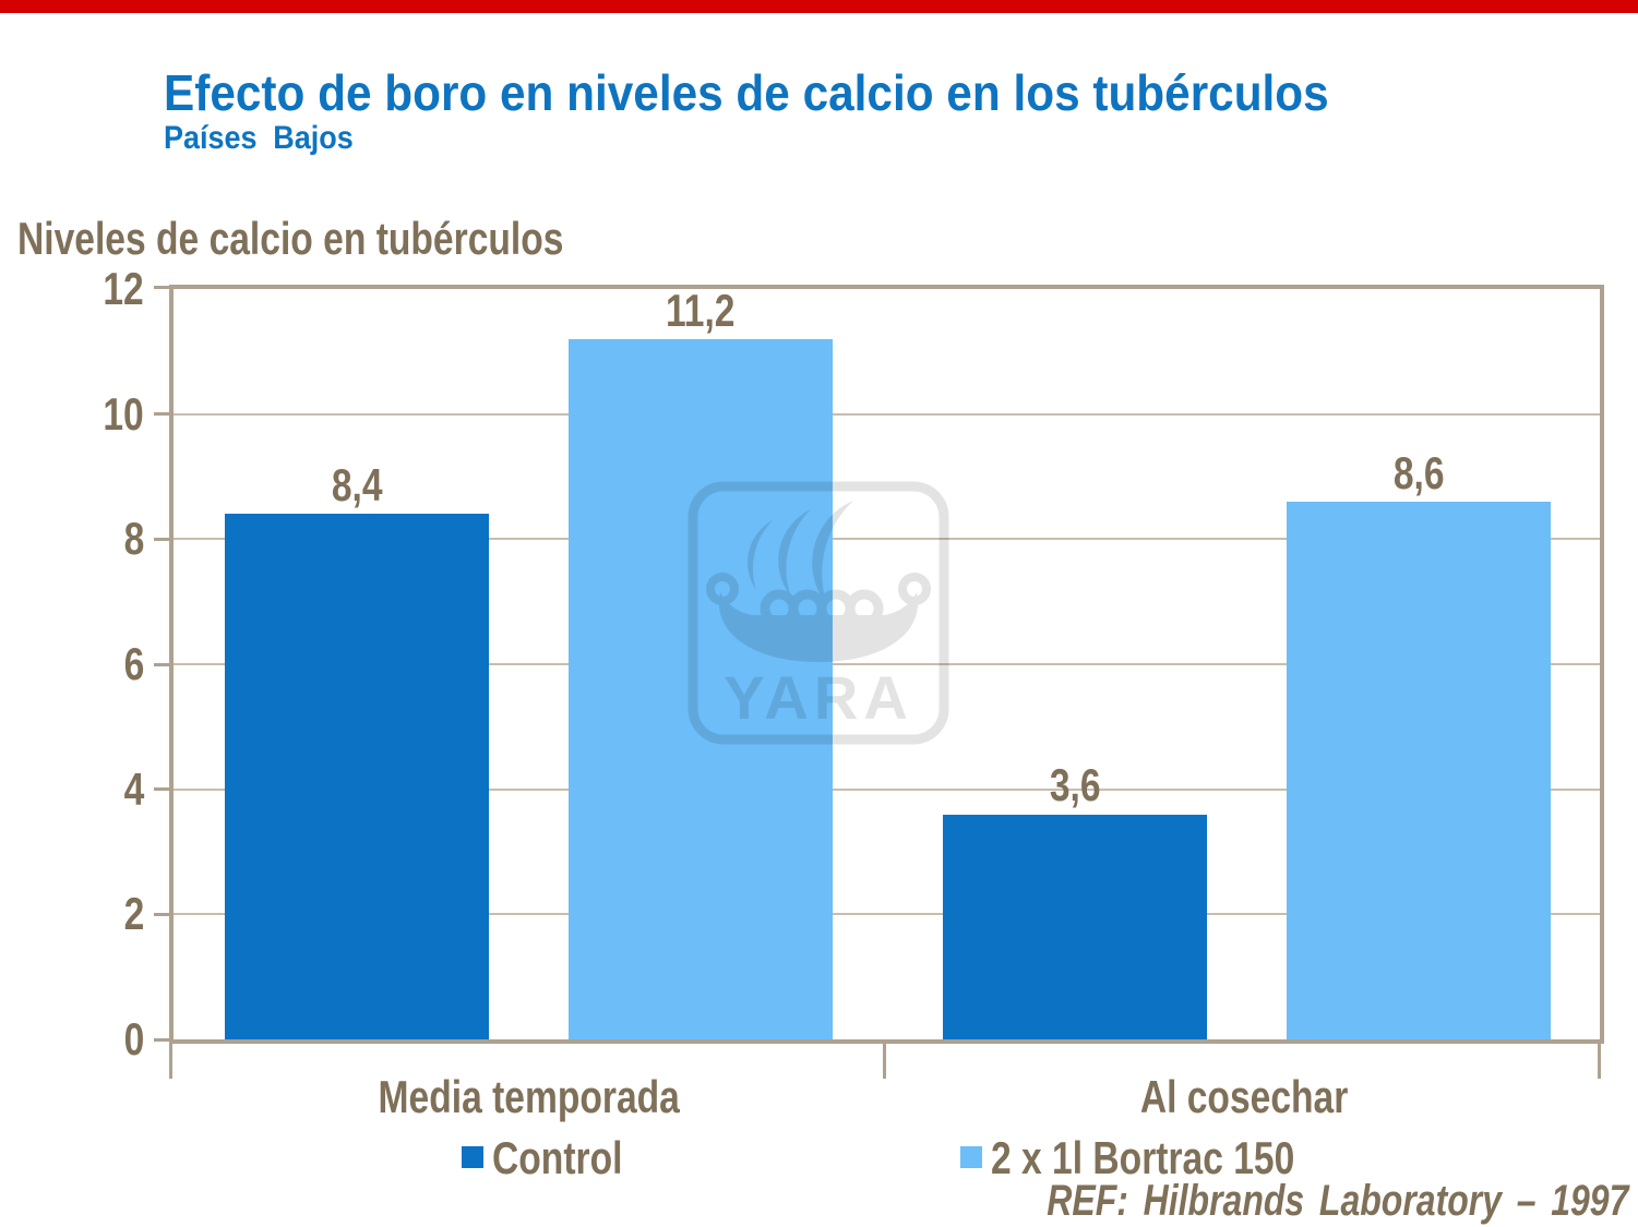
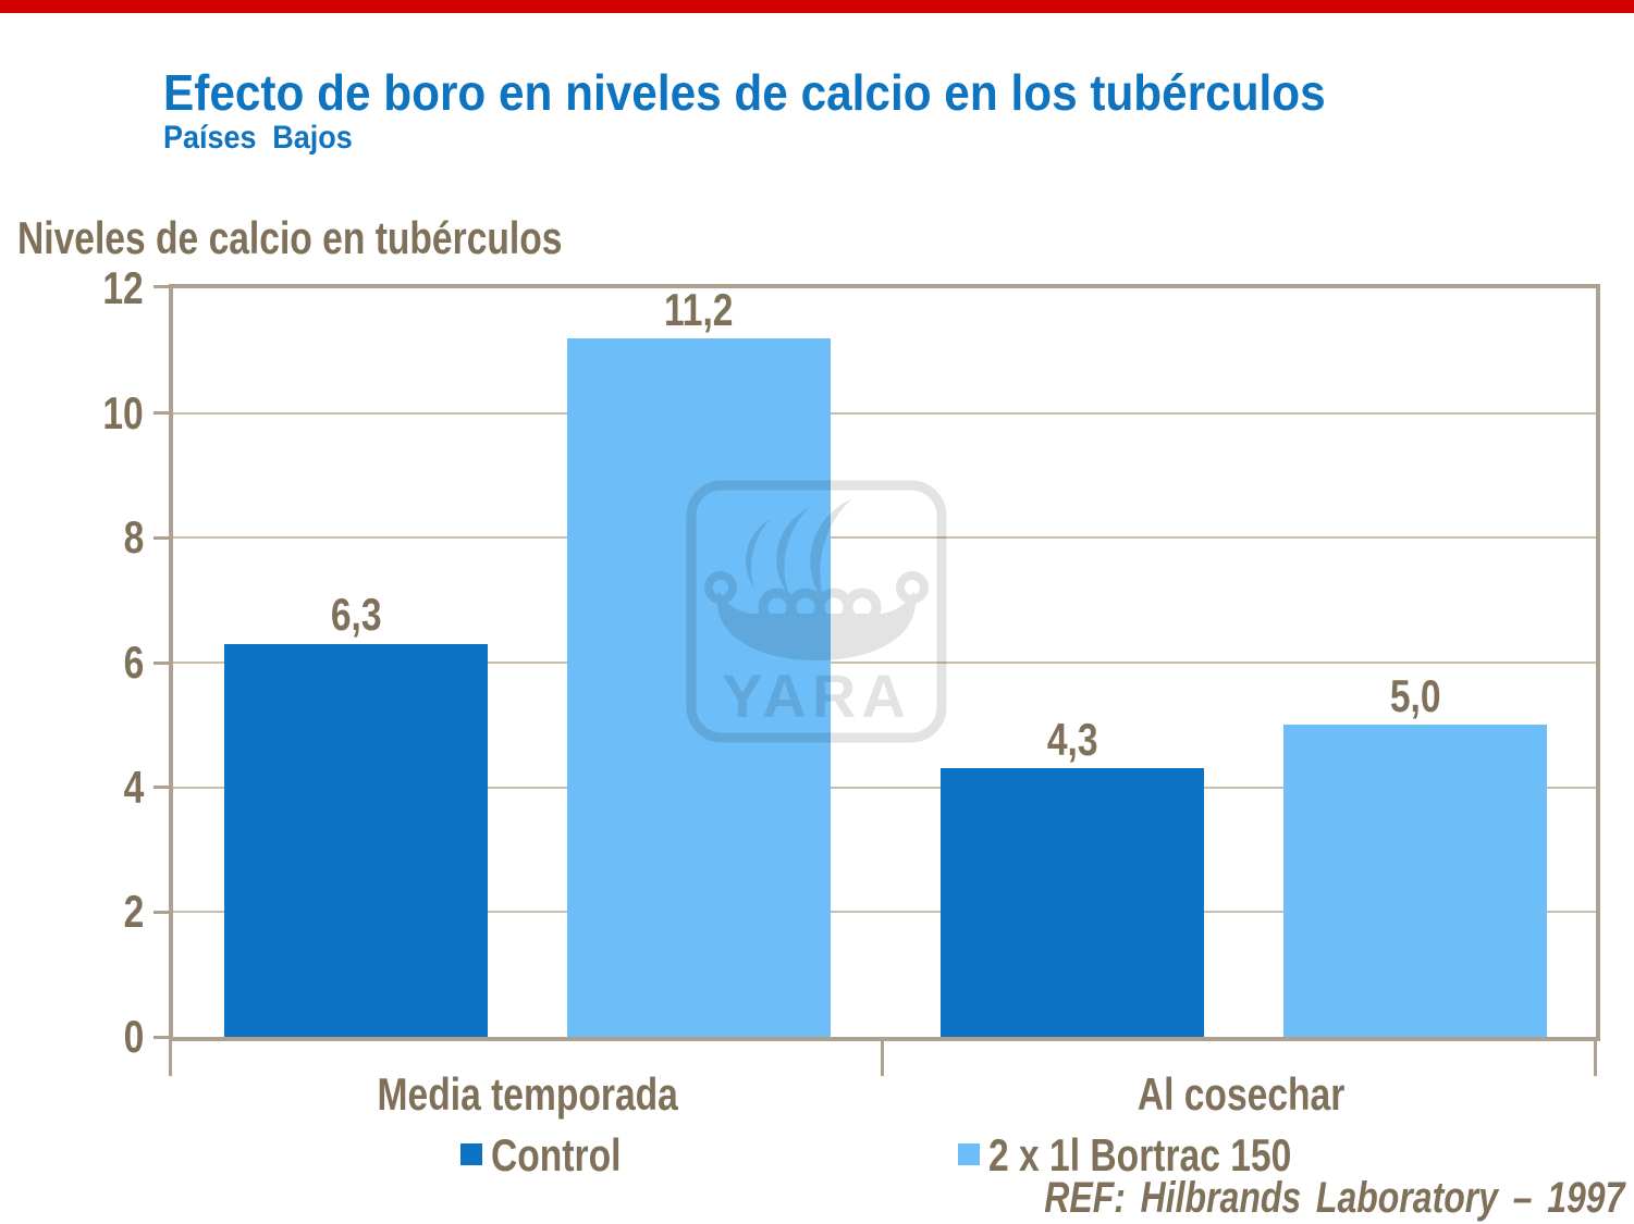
Control/Media temporada: 8,4 -> 6,3
Control/Al cosechar: 3,6 -> 4,3
2 x 1l Bortrac 150/Al cosechar: 8,6 -> 5,0
